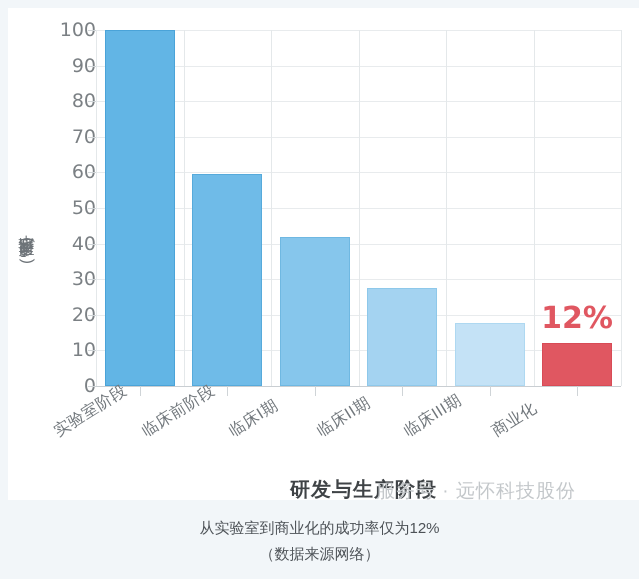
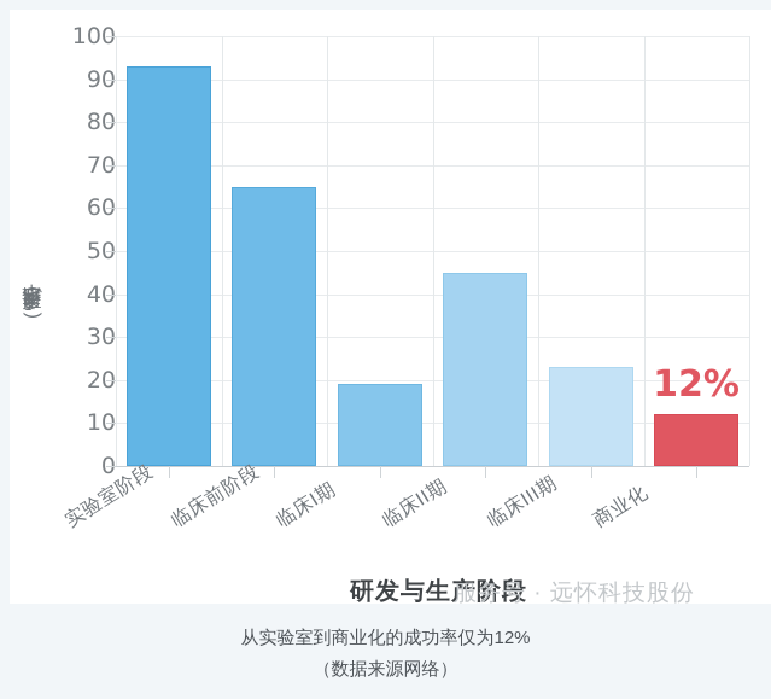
实验室阶段: 100 -> 93
临床前阶段: 60 -> 65
临床I期: 42 -> 19
临床II期: 28 -> 45
临床III期: 18 -> 23
